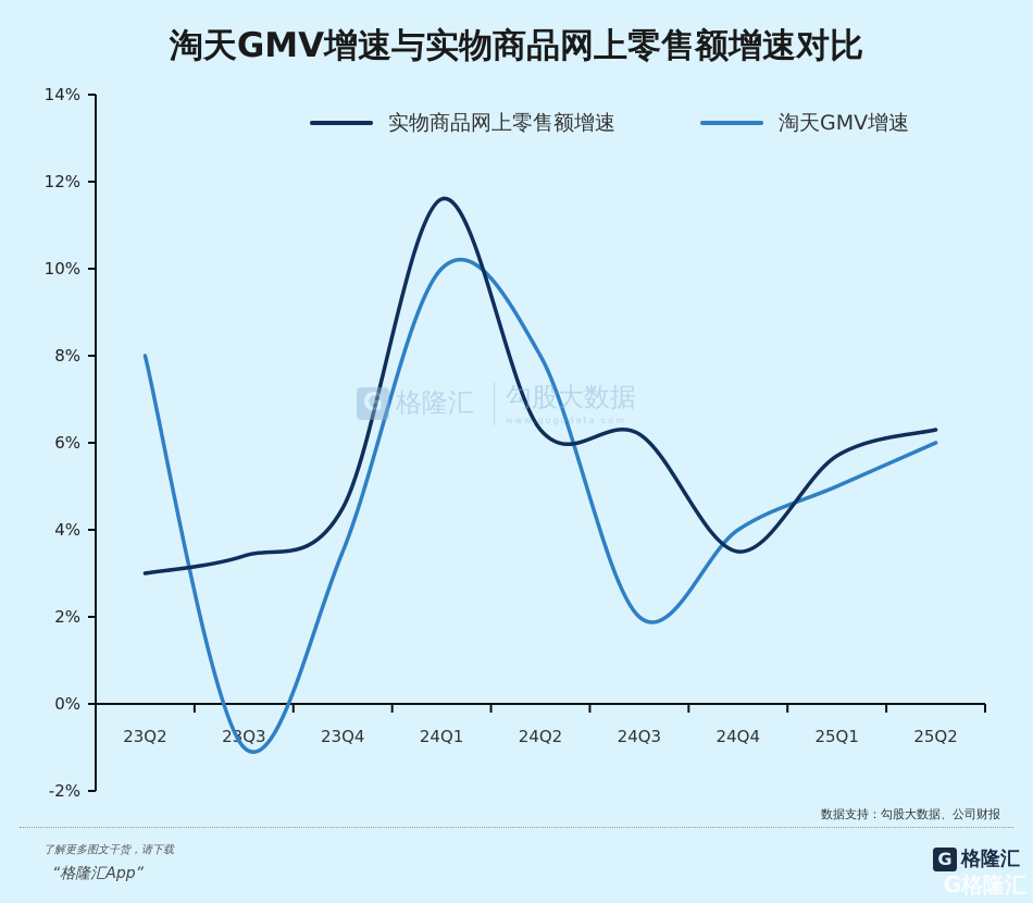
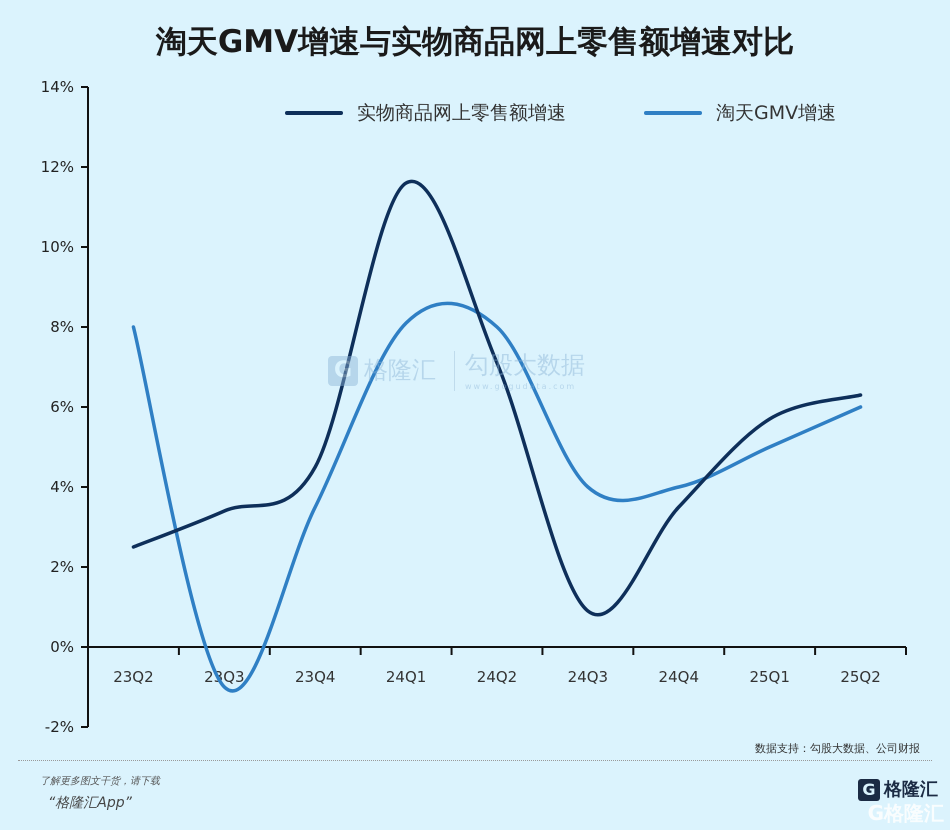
实物商品网上零售额增速/23Q2: 3.0% -> 2.5%
淘天GMV增速/24Q1: 10.0% -> 8.1%
实物商品网上零售额增速/24Q2: 6.3% -> 7.1%
实物商品网上零售额增速/24Q3: 6.2% -> 0.9%
淘天GMV增速/24Q3: 2.0% -> 4.0%
